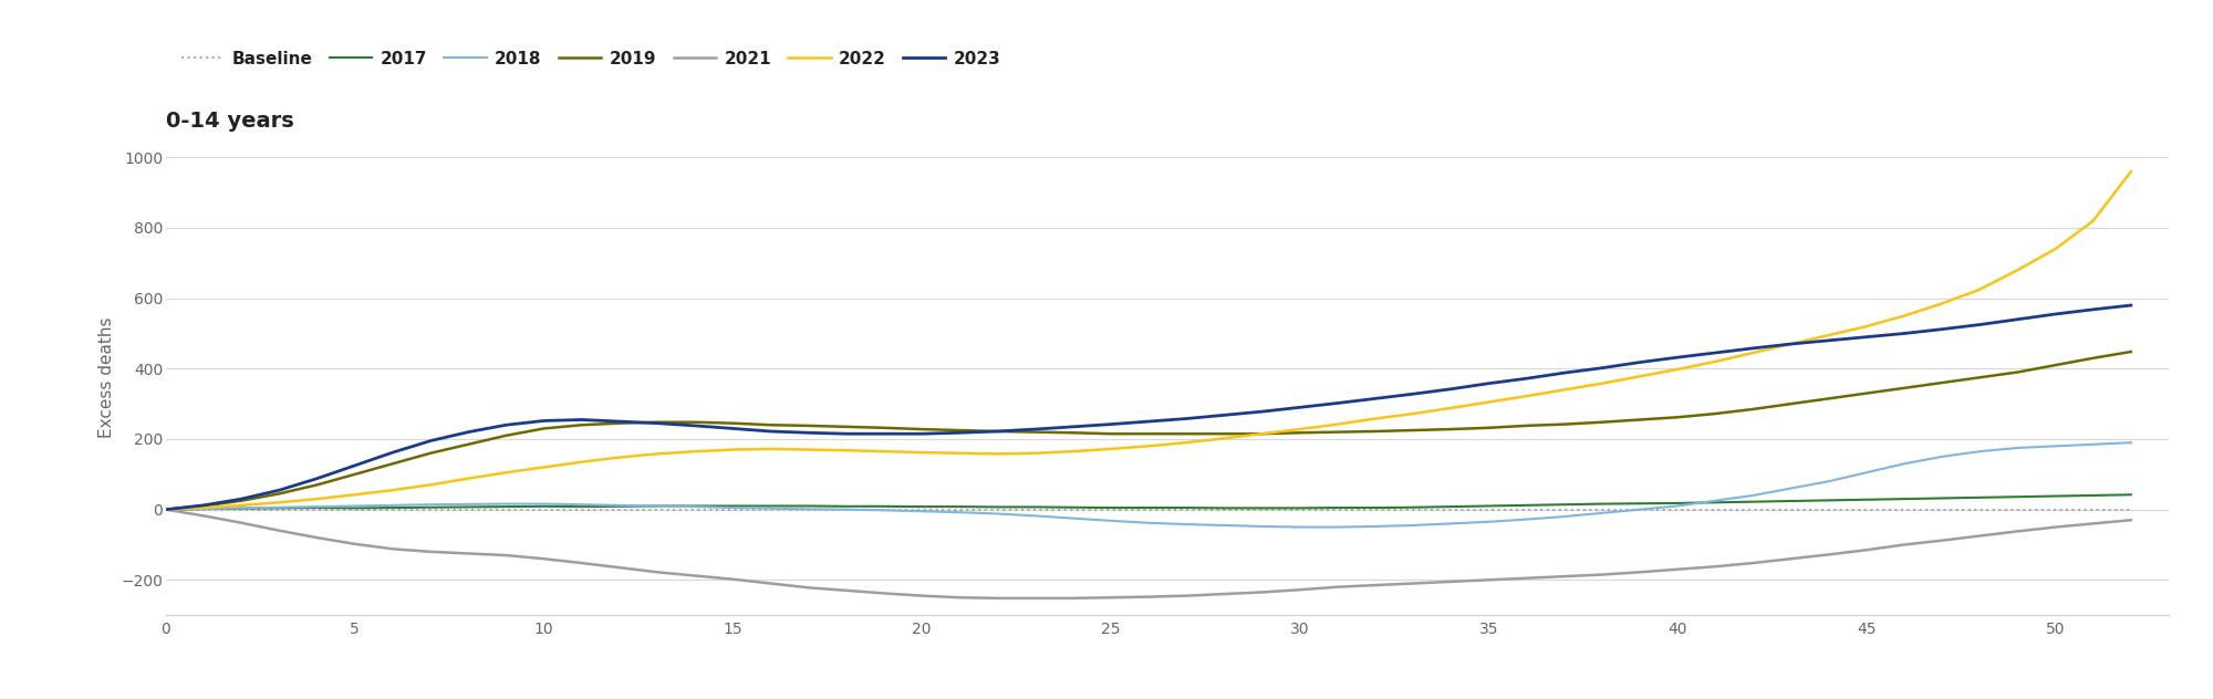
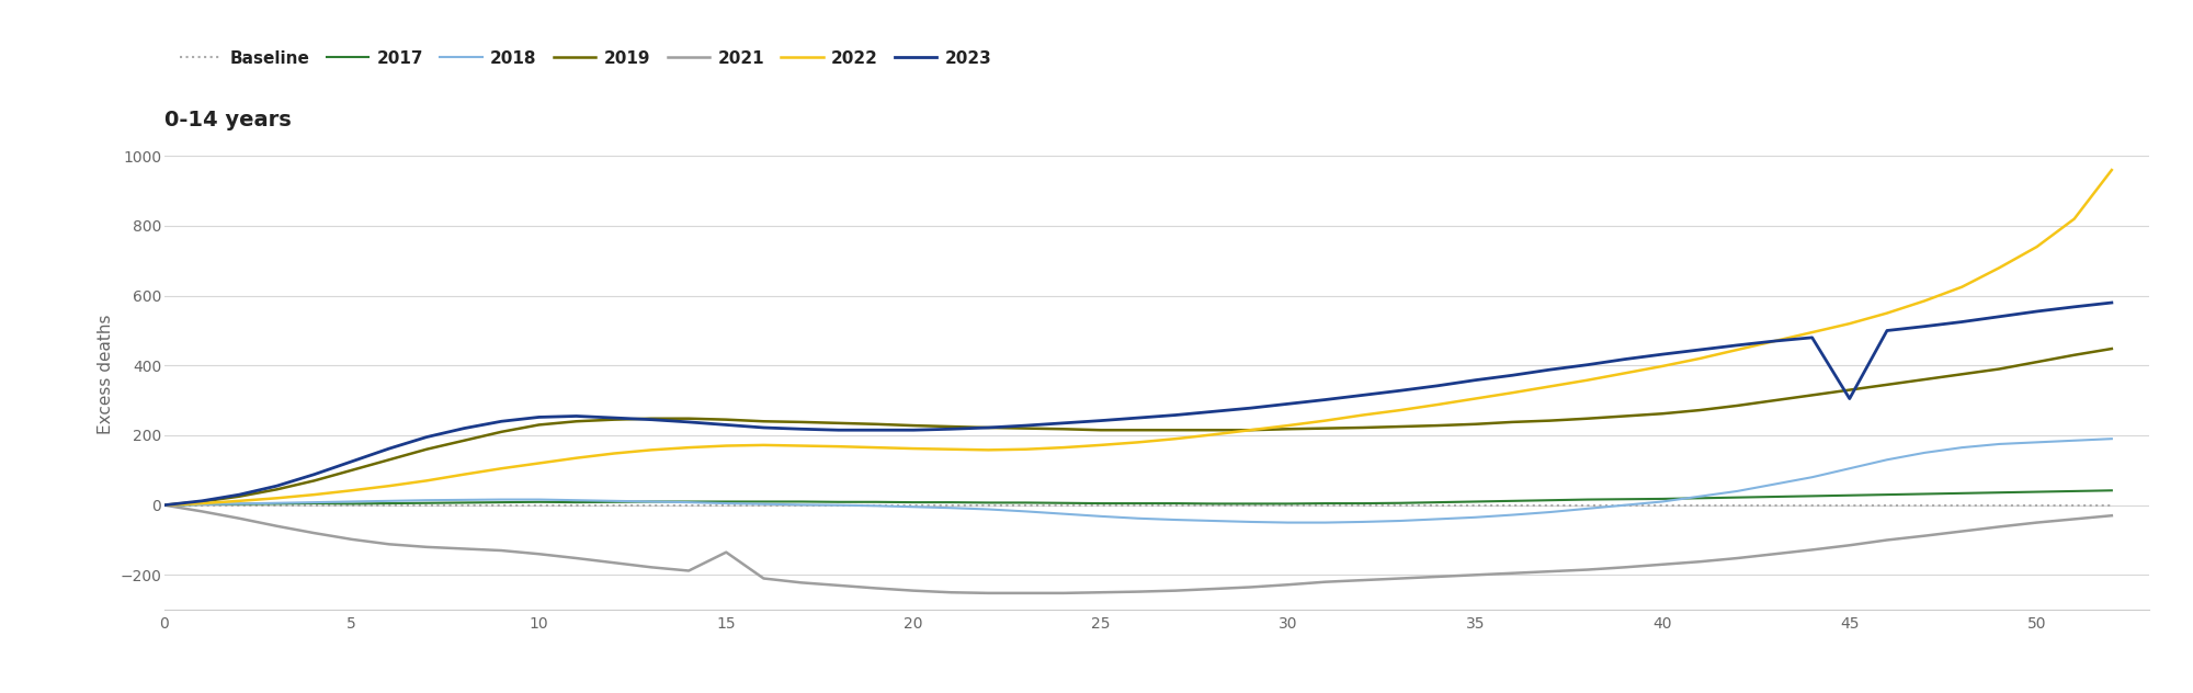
2021/15: -198 -> -135
2023/45: 490 -> 305
